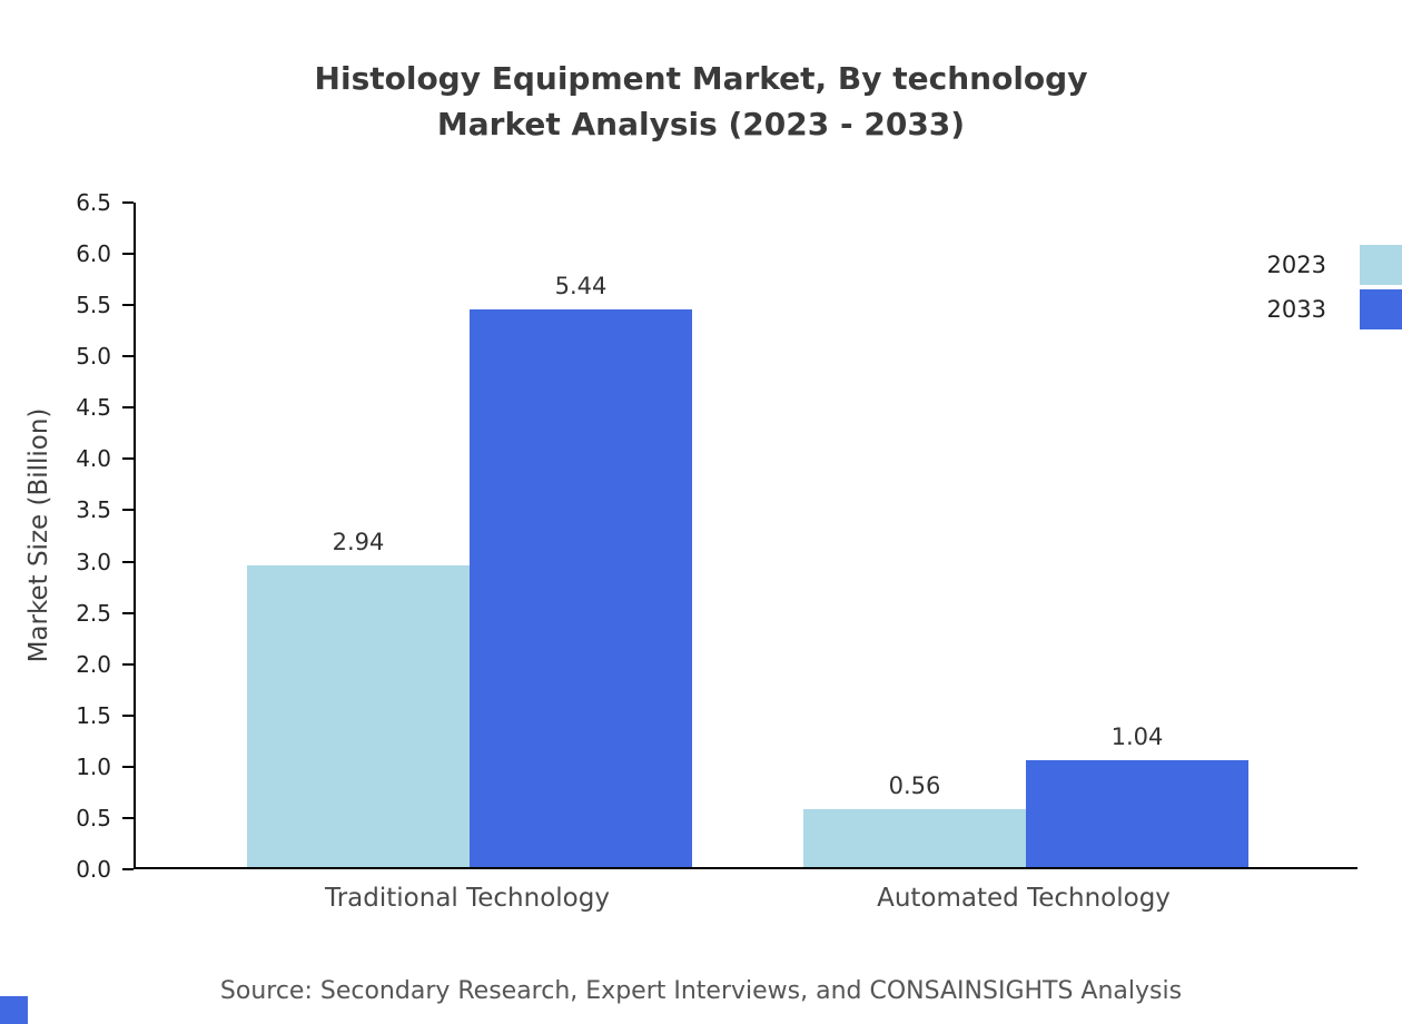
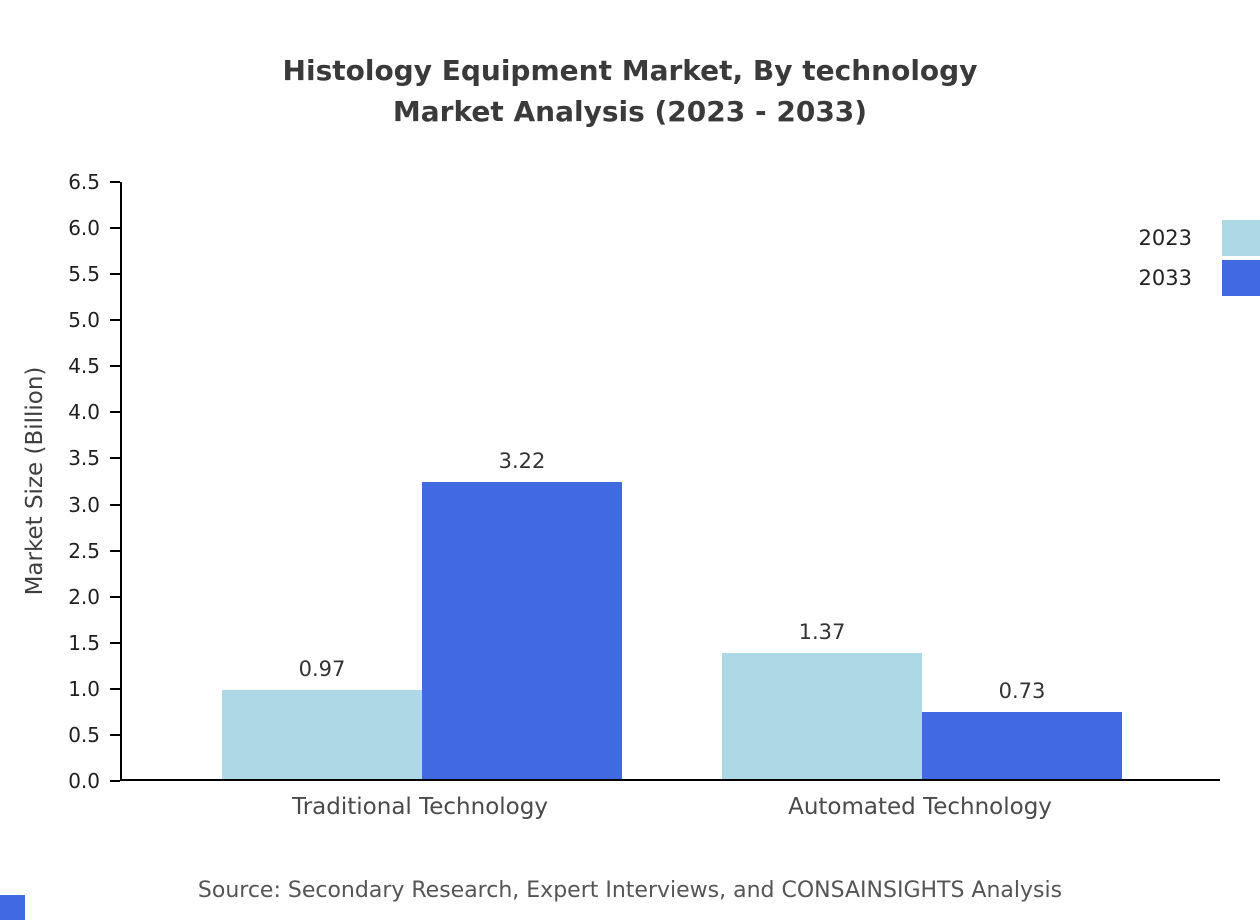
2023/Traditional Technology: 2.94 -> 0.97
2033/Traditional Technology: 5.44 -> 3.22
2023/Automated Technology: 0.56 -> 1.37
2033/Automated Technology: 1.04 -> 0.73
